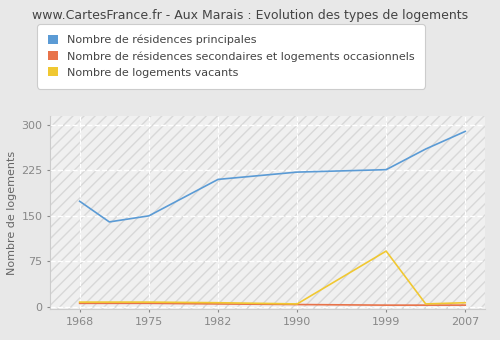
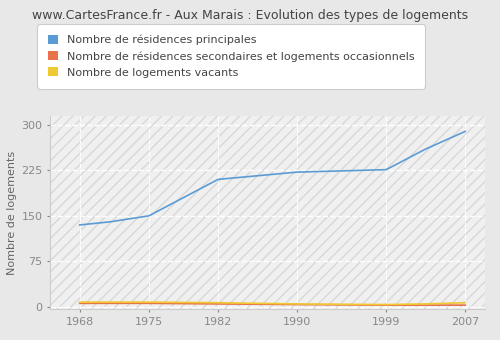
Nombre de résidences principales/1968: 174 -> 135
Nombre de logements vacants/1999: 92 -> 4
